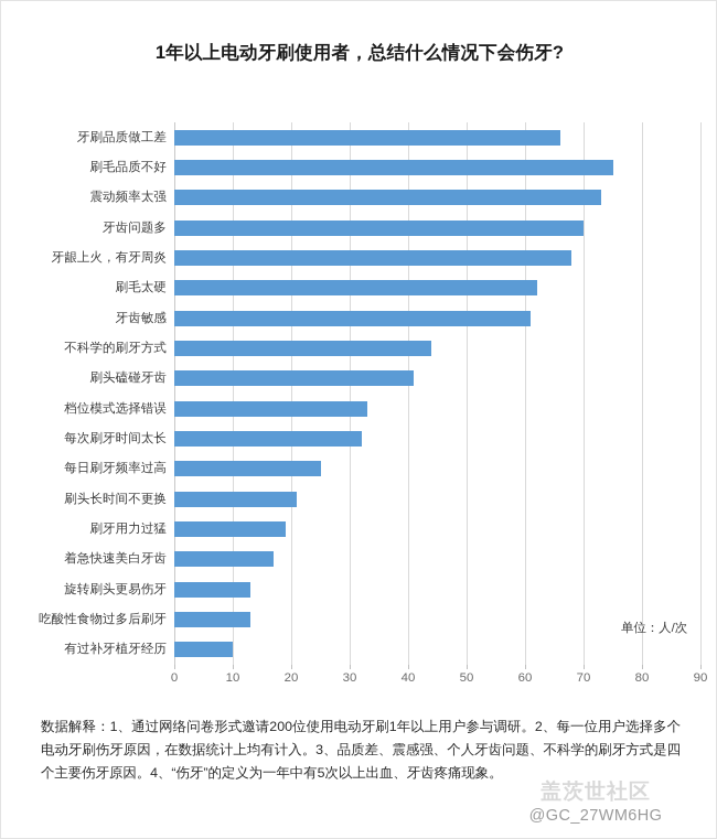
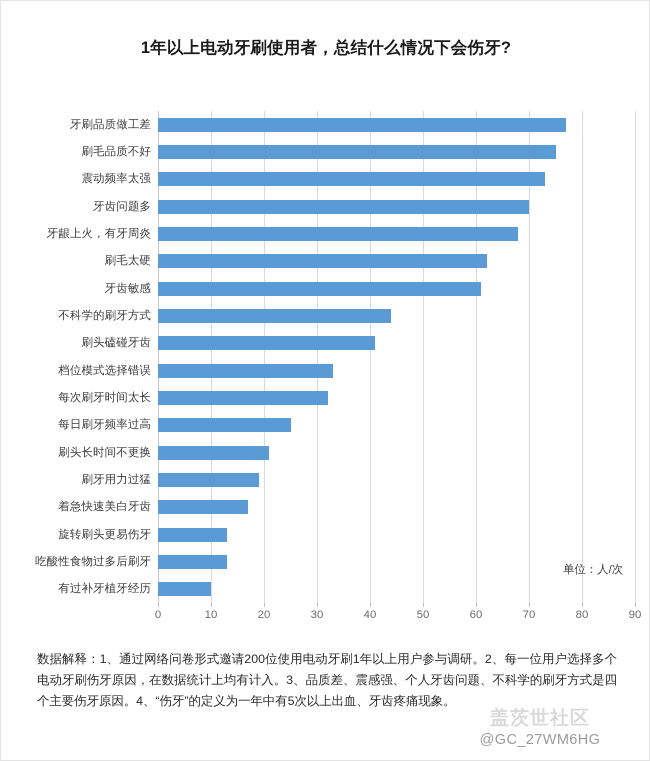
牙刷品质做工差: 66 -> 77
